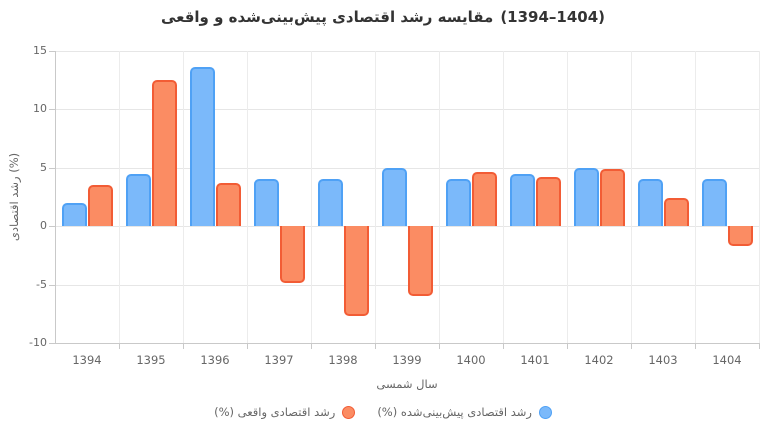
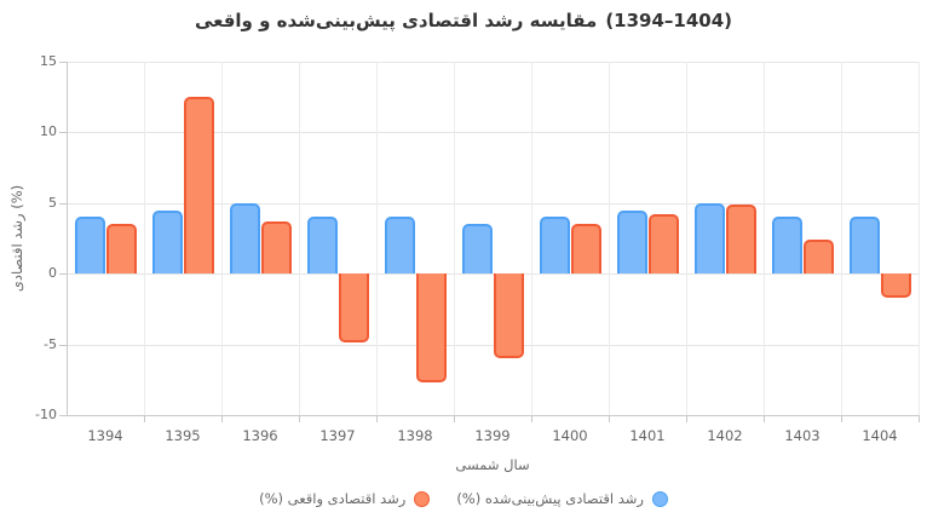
رشد اقتصادی پیش‌بینی‌شده (%)/1394: 2.0 -> 4.0
رشد اقتصادی پیش‌بینی‌شده (%)/1396: 13.6 -> 5.0
رشد اقتصادی پیش‌بینی‌شده (%)/1399: 5.0 -> 3.5
رشد اقتصادی واقعی (%)/1400: 4.6 -> 3.5
